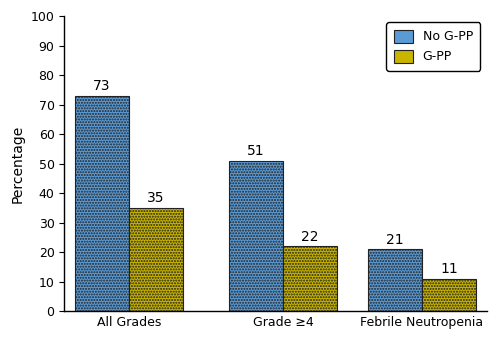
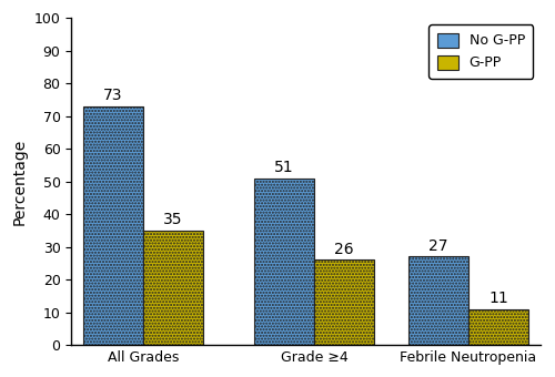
G-PP/Grade ≥4: 22 -> 26
No G-PP/Febrile Neutropenia: 21 -> 27
